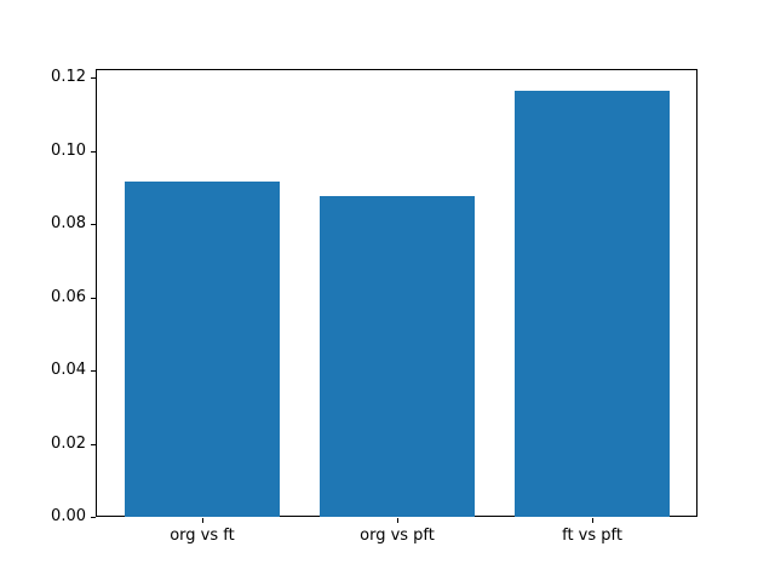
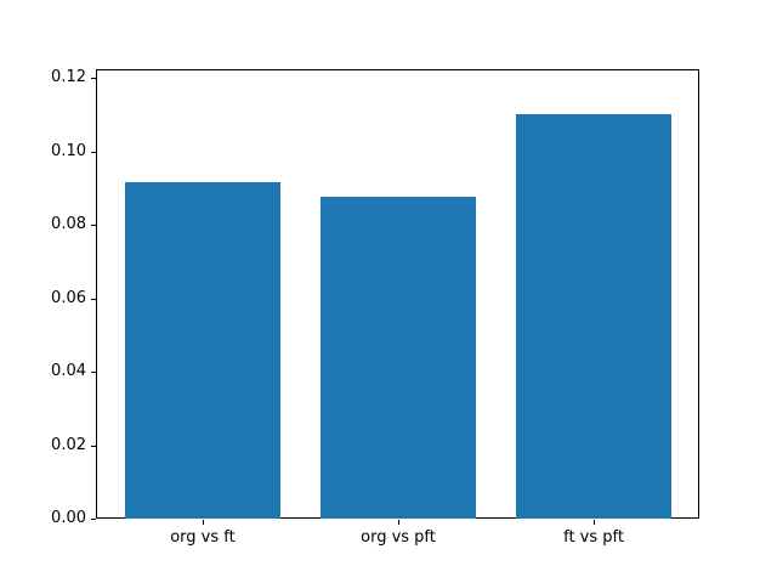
ft vs pft: 0.117 -> 0.110
